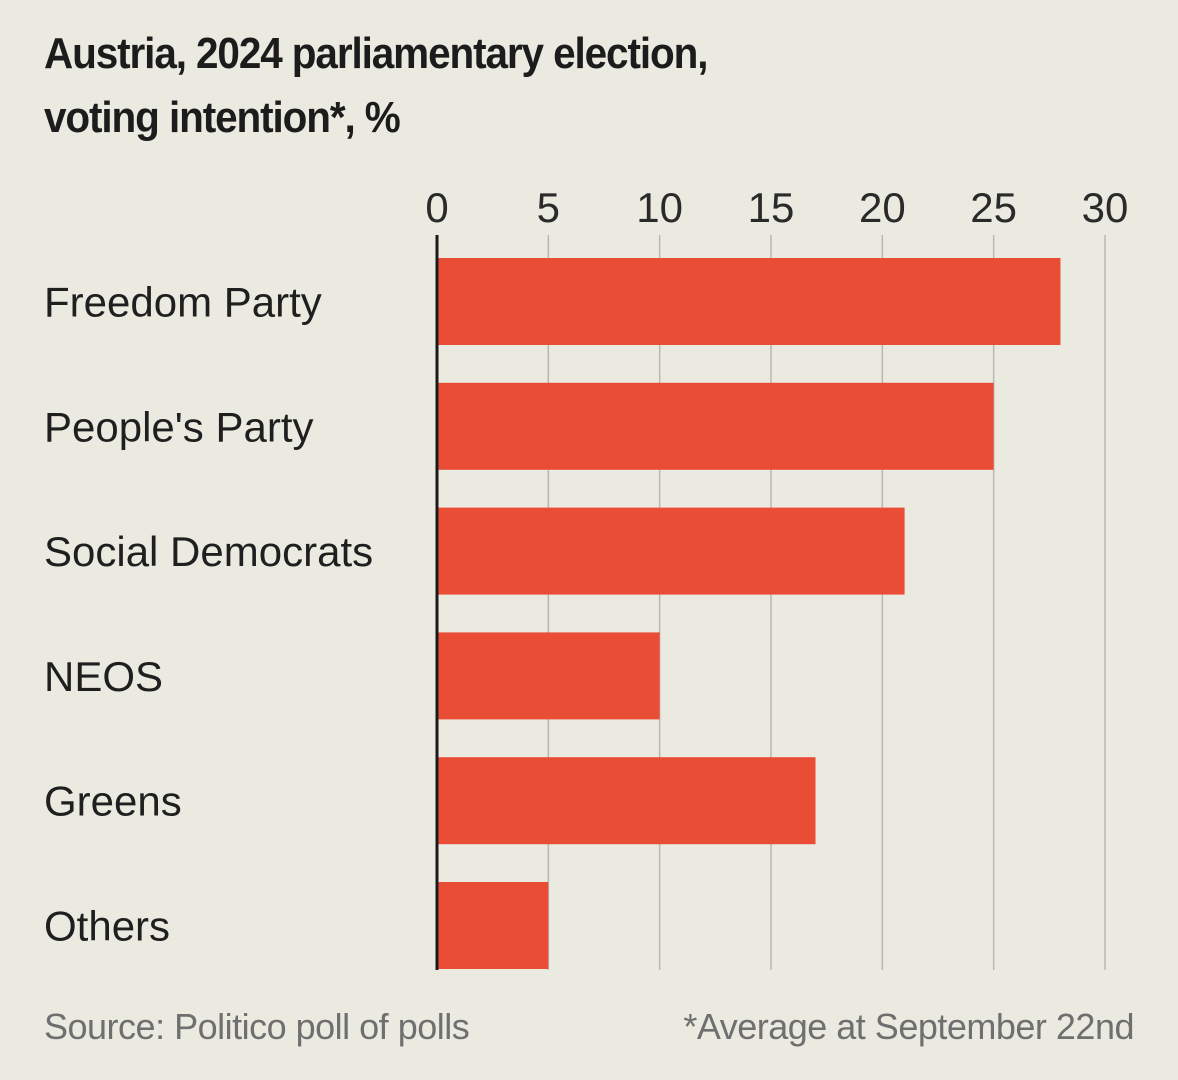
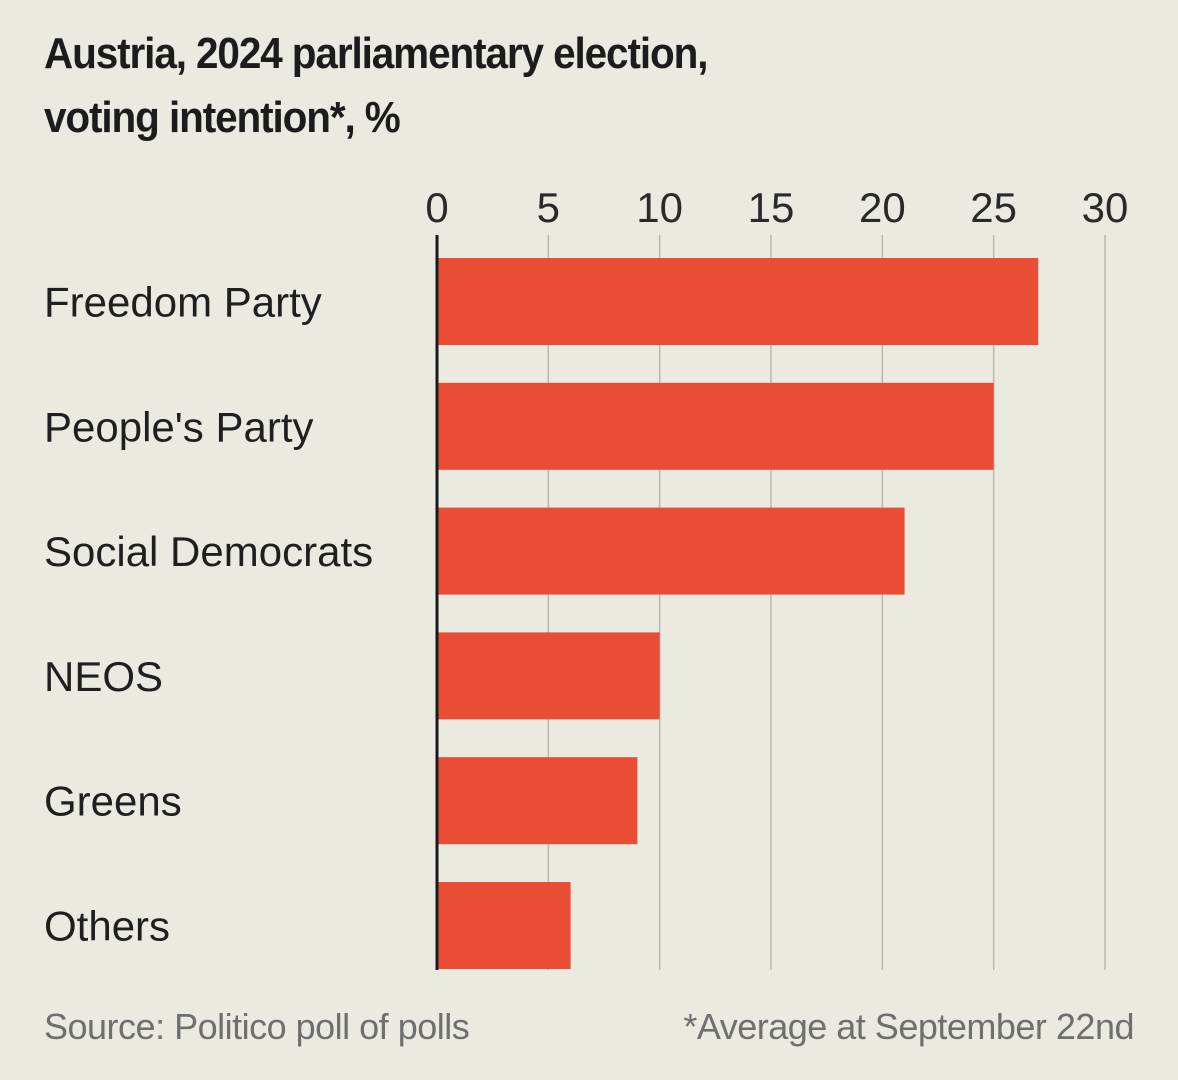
Freedom Party: 28 -> 27
Greens: 17 -> 9
Others: 5 -> 6
